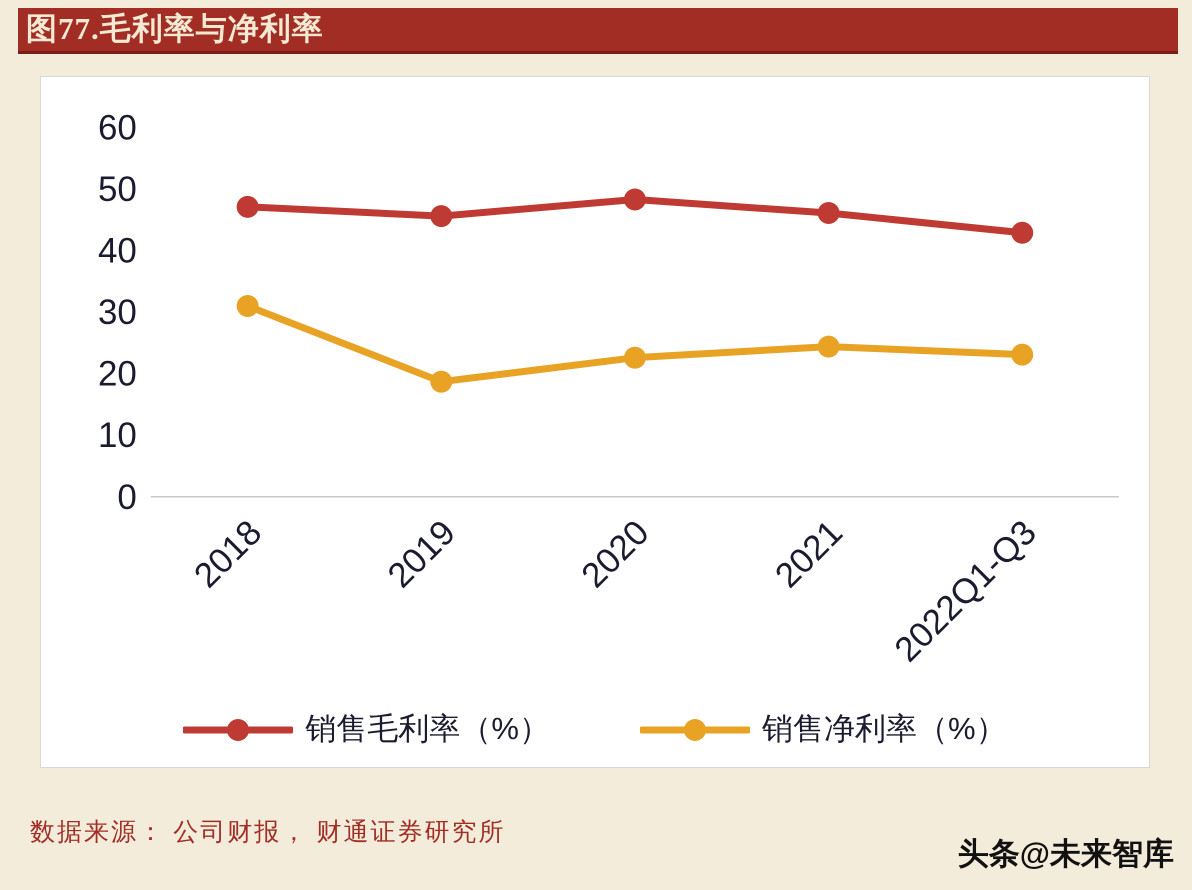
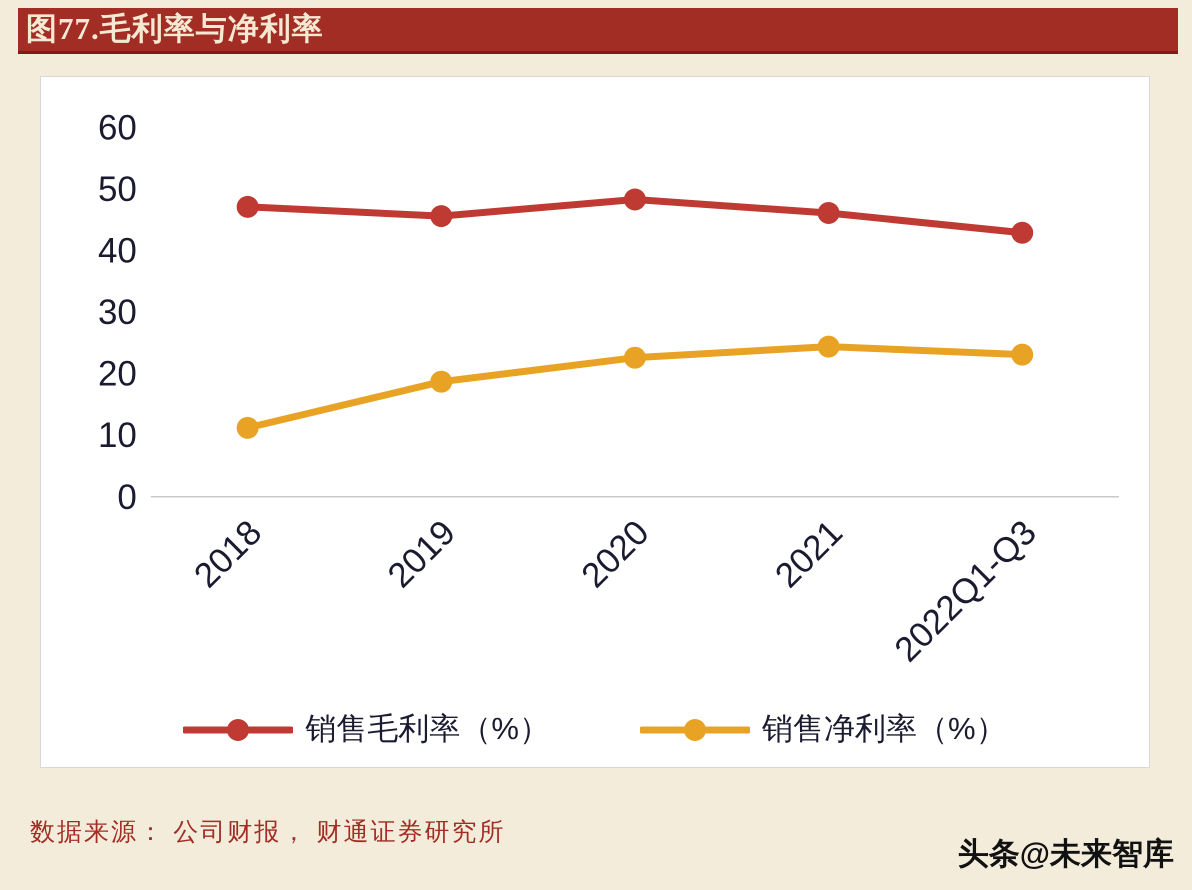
销售净利率（%）/2018: 31 -> 11
